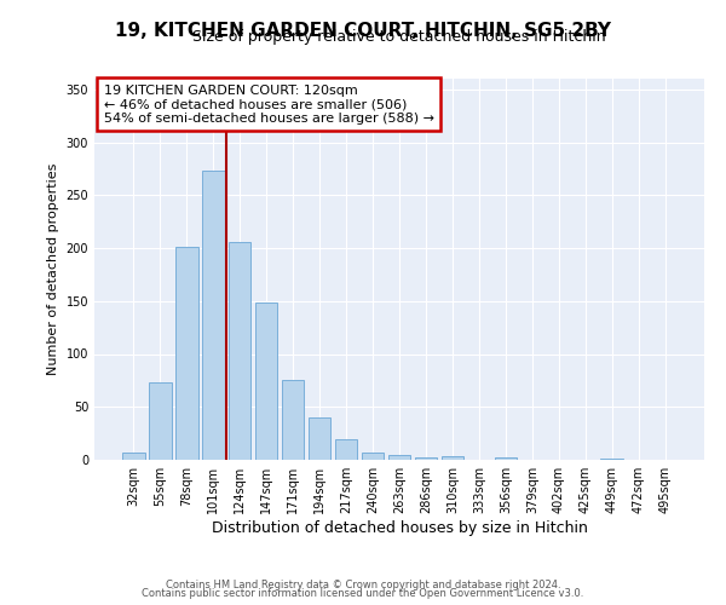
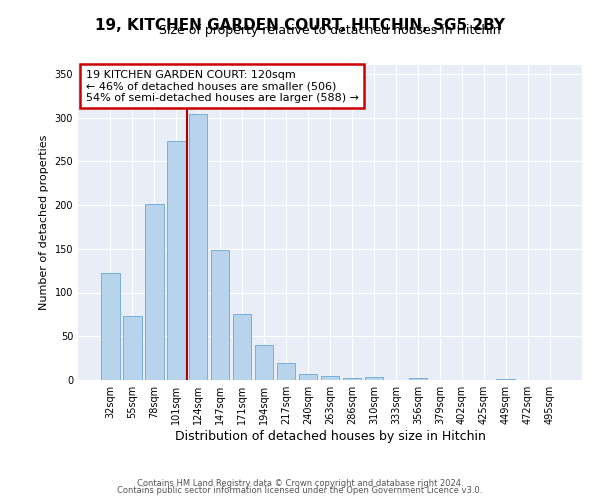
32sqm: 7 -> 122
124sqm: 206 -> 304
